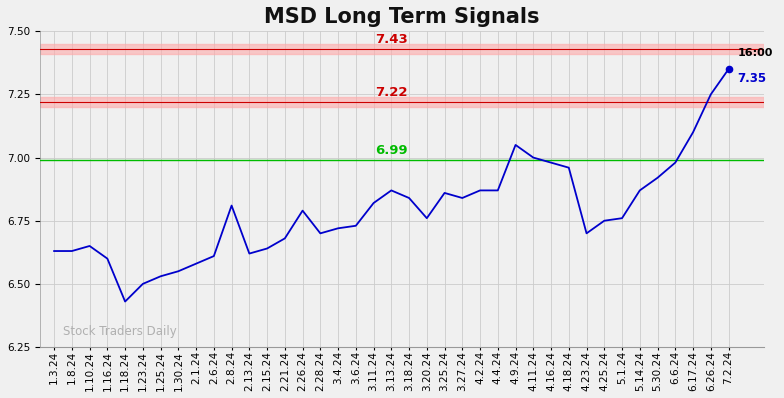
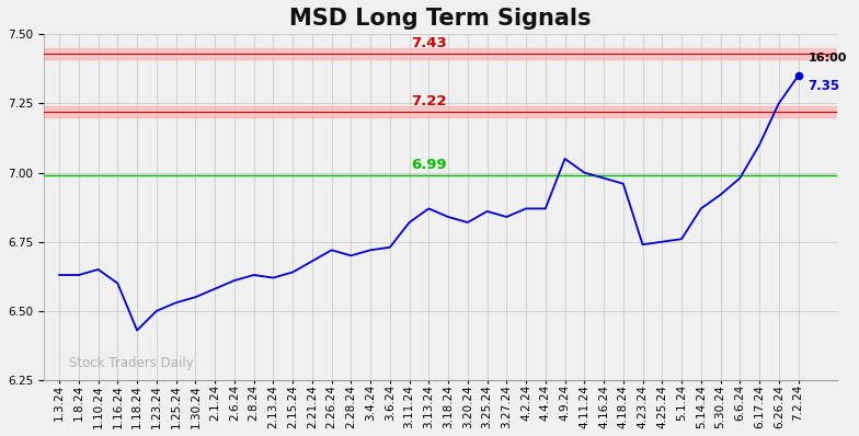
2.8.24: 6.81 -> 6.63
2.26.24: 6.79 -> 6.72
3.20.24: 6.76 -> 6.82
4.23.24: 6.70 -> 6.74
